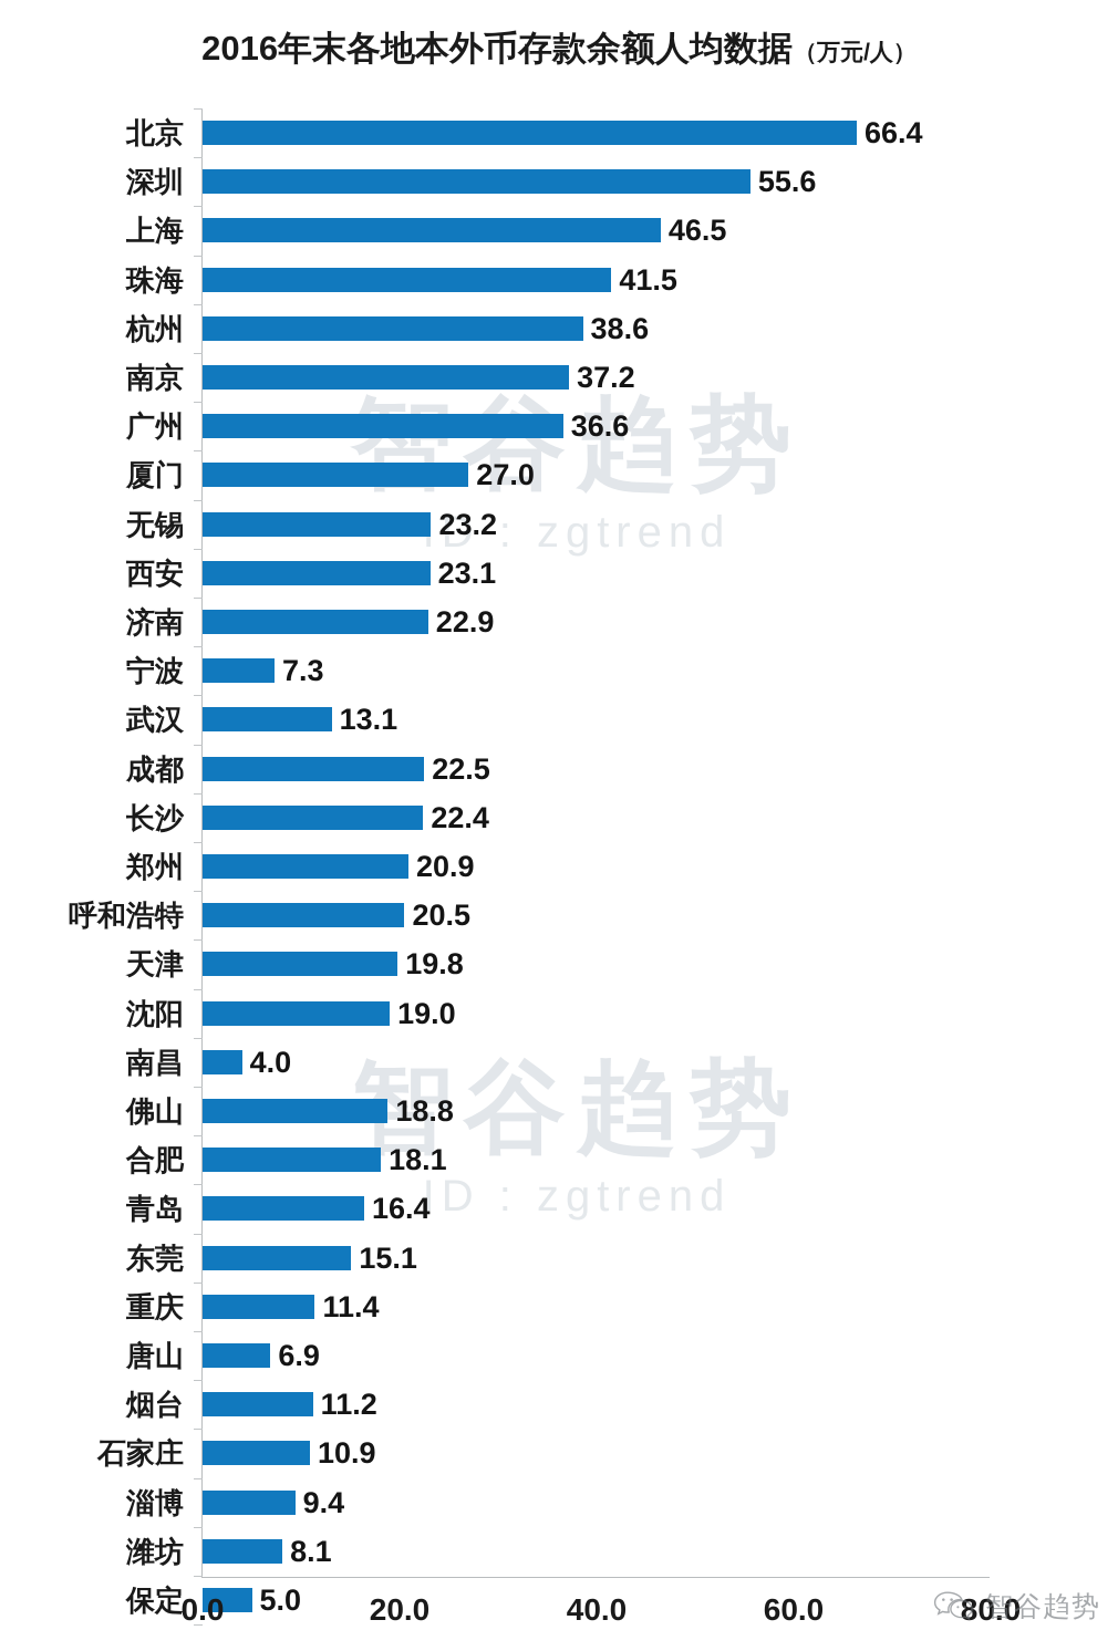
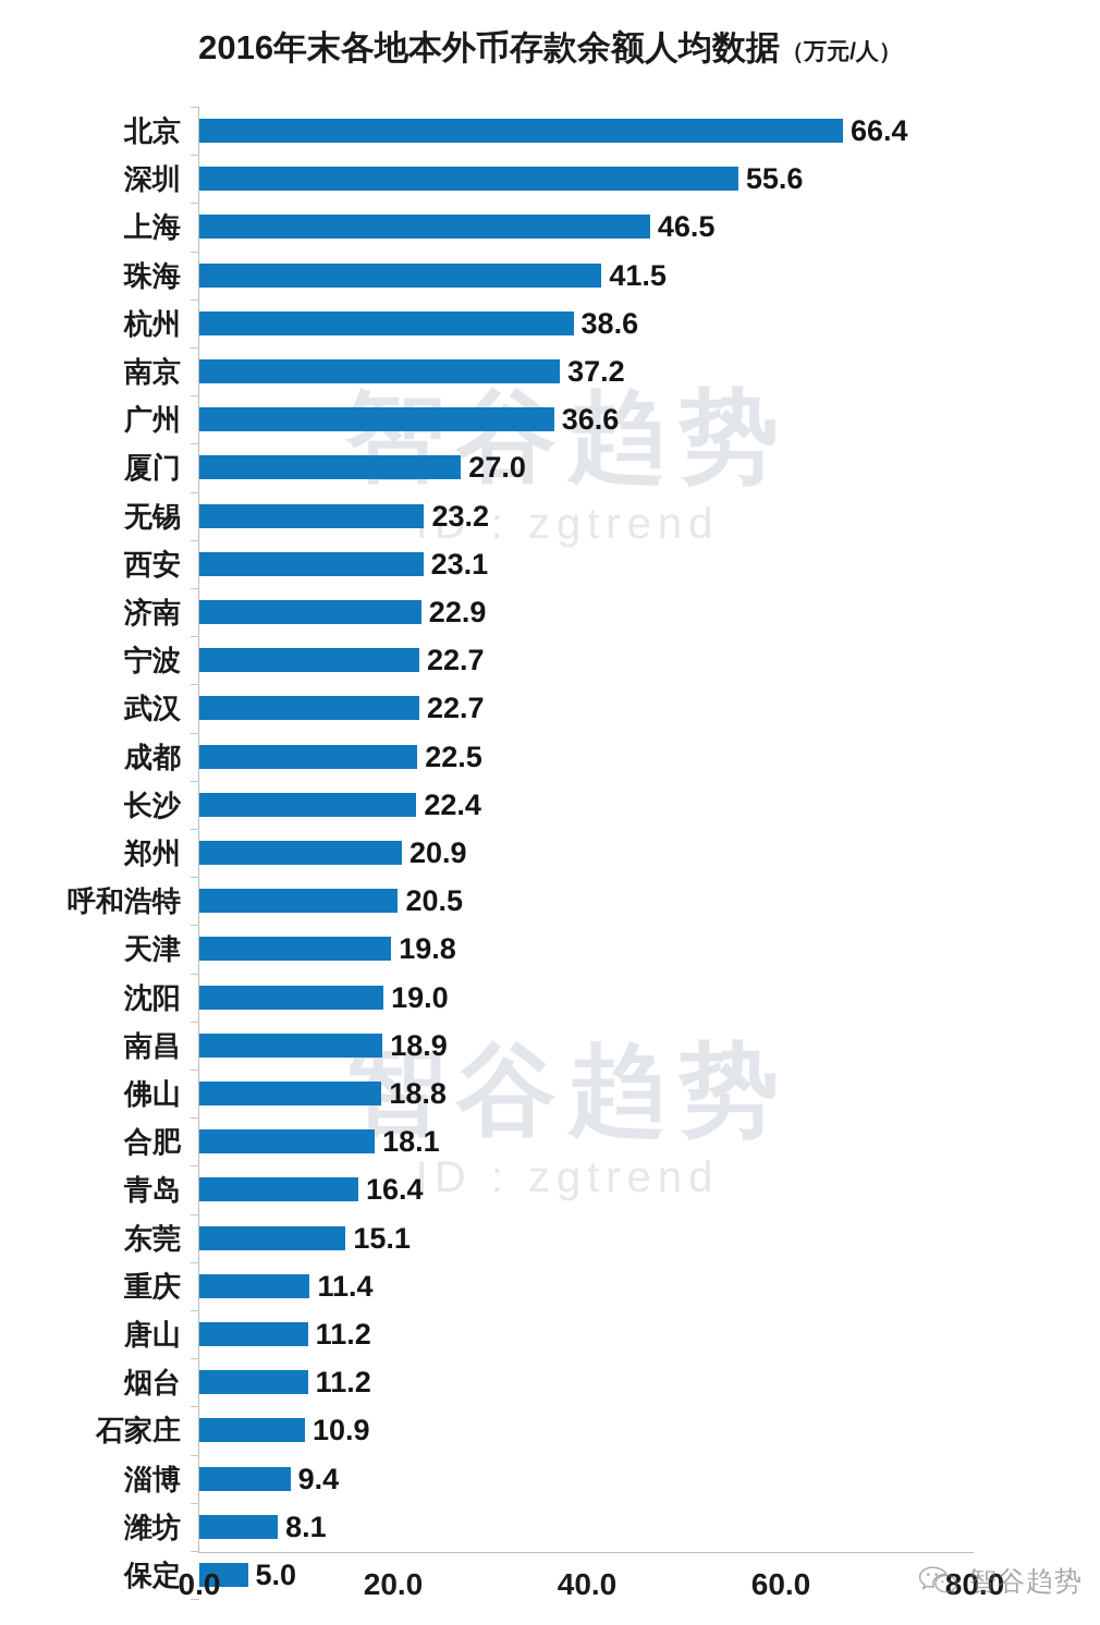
宁波: 7.3 -> 22.7
武汉: 13.1 -> 22.7
南昌: 4.0 -> 18.9
唐山: 6.9 -> 11.2
